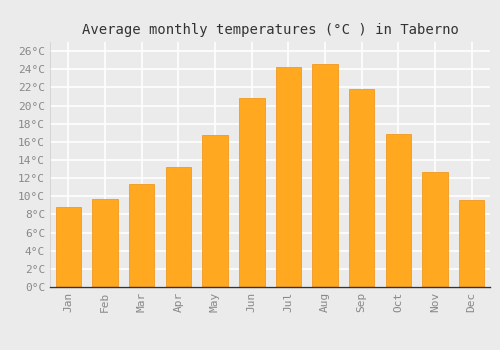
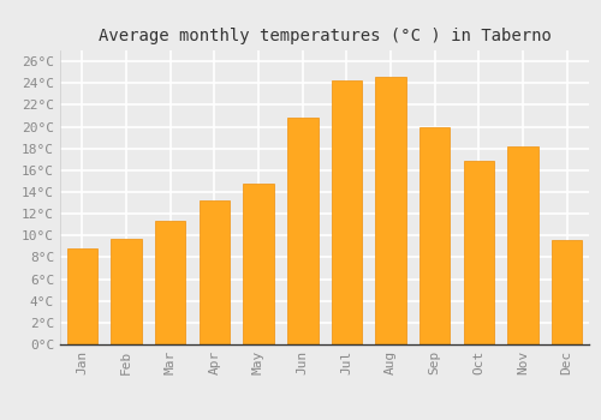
May: 16.7°C -> 14.8°C
Sep: 21.8°C -> 20.0°C
Nov: 12.7°C -> 18.2°C
